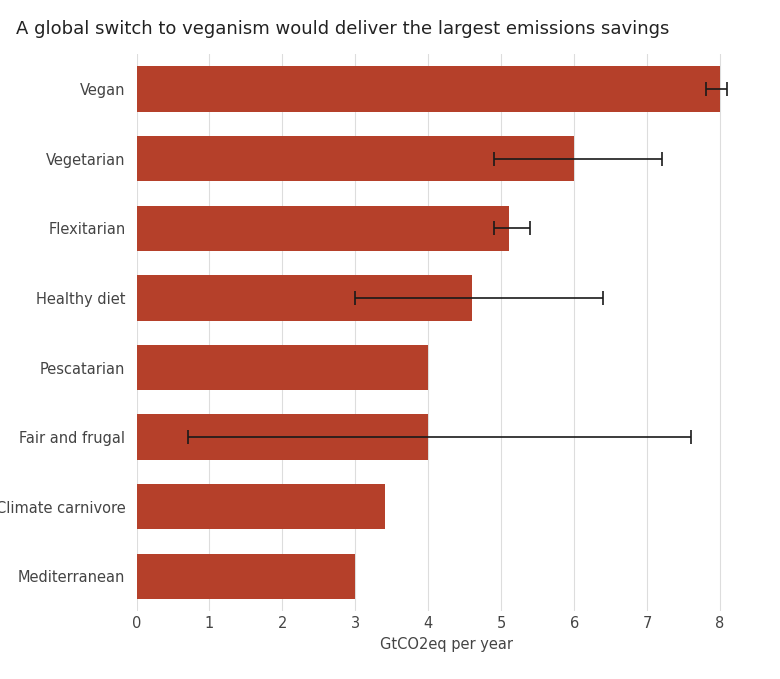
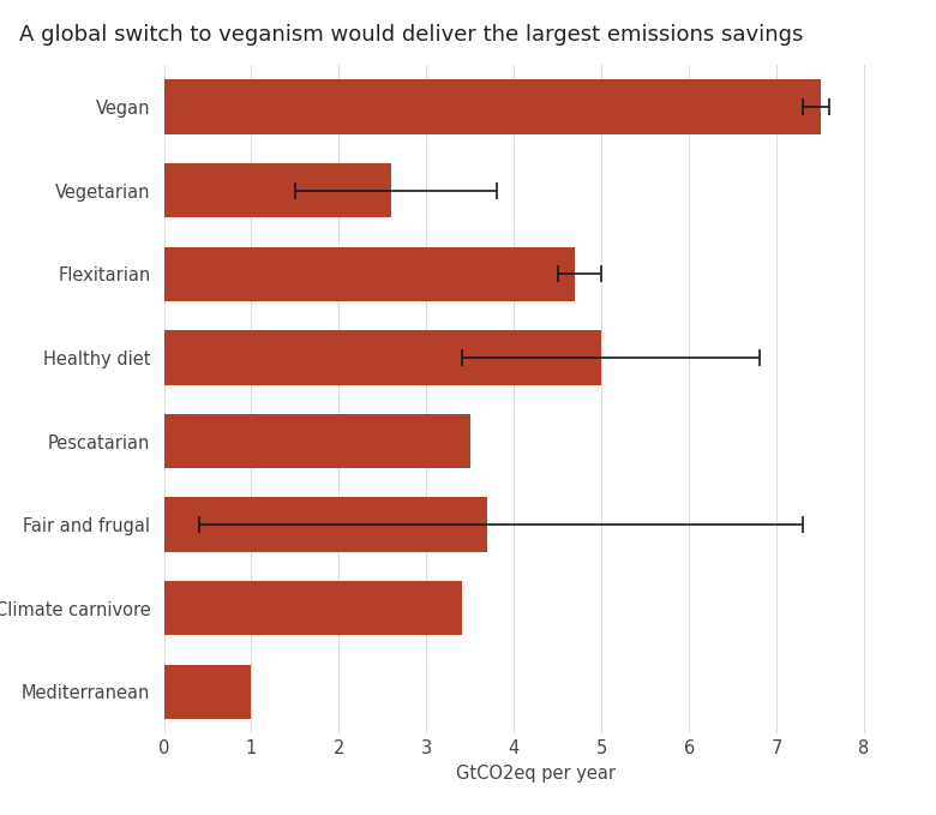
Vegan: 8.0 -> 7.5
Vegetarian: 6.0 -> 2.6
Flexitarian: 5.1 -> 4.7
Healthy diet: 4.6 -> 5.0
Pescatarian: 4.0 -> 3.5
Fair and frugal: 4.0 -> 3.7
Mediterranean: 3.0 -> 1.0
